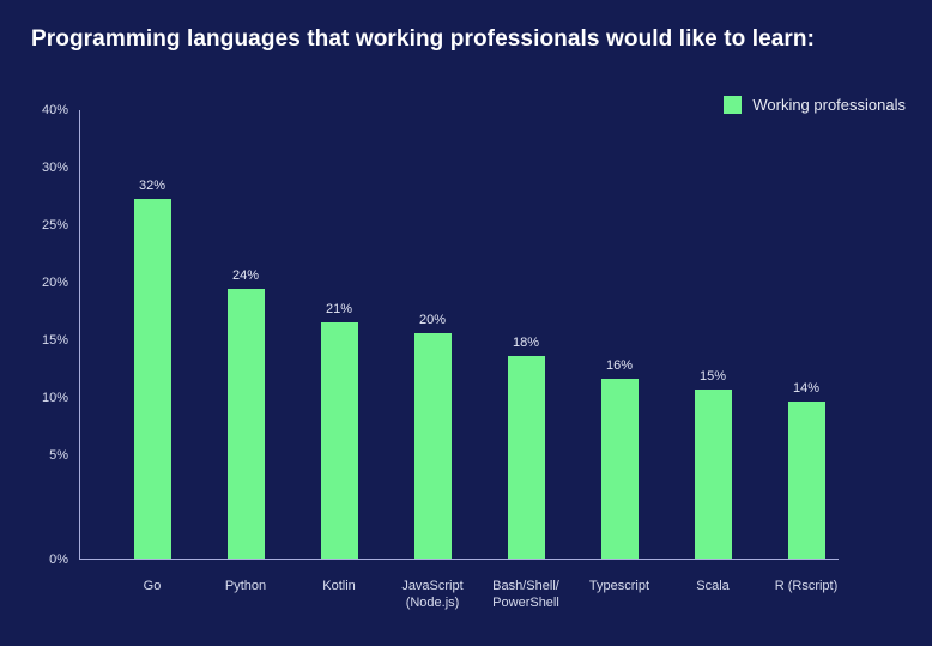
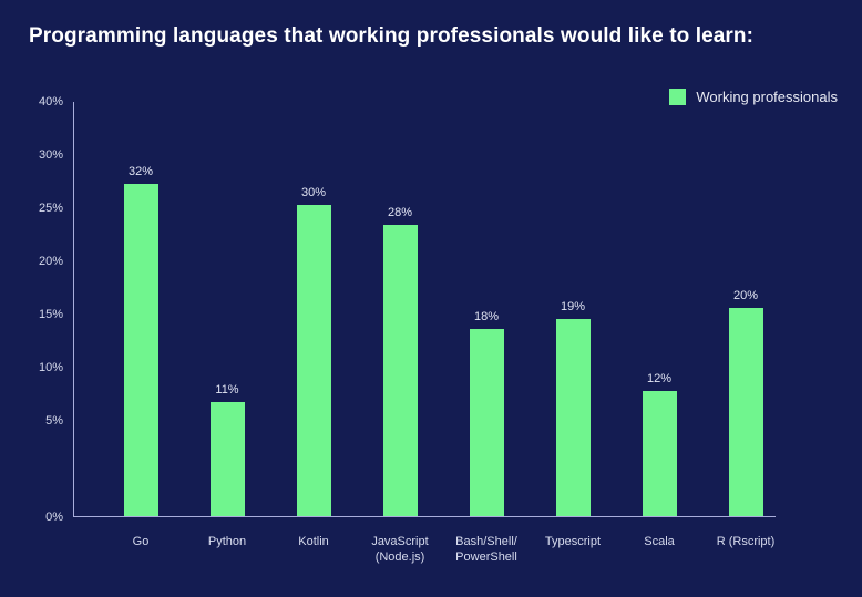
Python: 24% -> 11%
Kotlin: 21% -> 30%
JavaScript (Node.js): 20% -> 28%
Typescript: 16% -> 19%
Scala: 15% -> 12%
R (Rscript): 14% -> 20%
